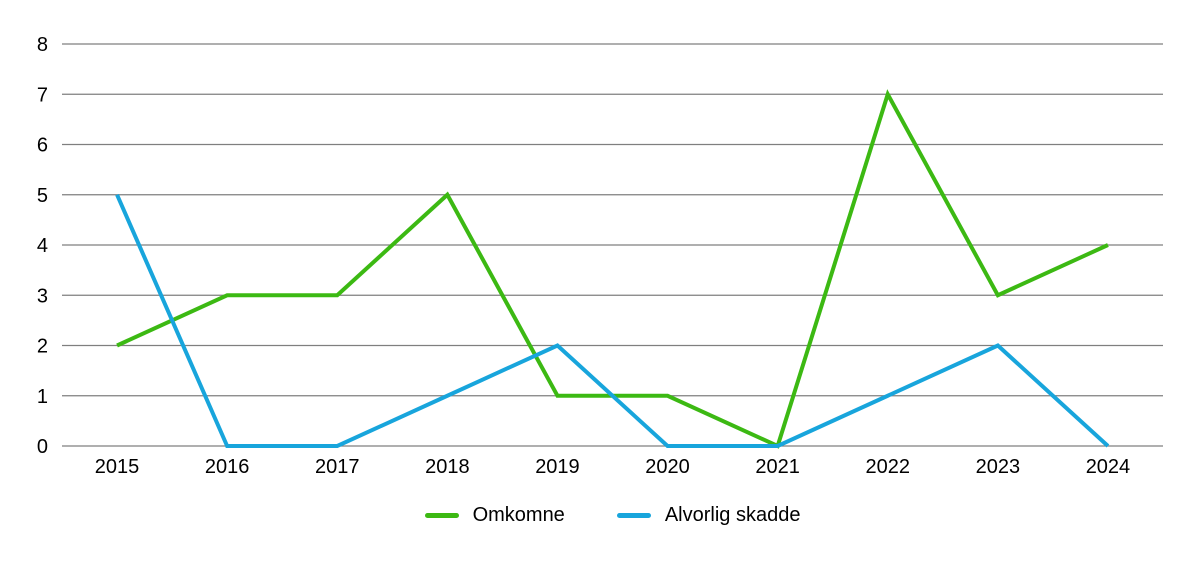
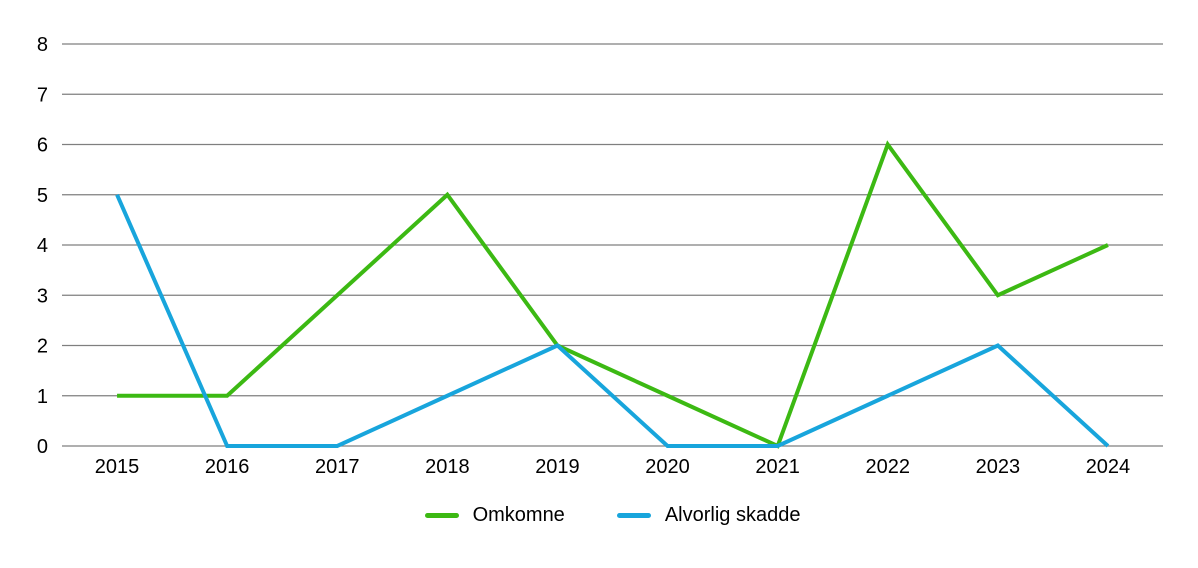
Omkomne/2015: 2 -> 1
Omkomne/2016: 3 -> 1
Omkomne/2019: 1 -> 2
Omkomne/2022: 7 -> 6
